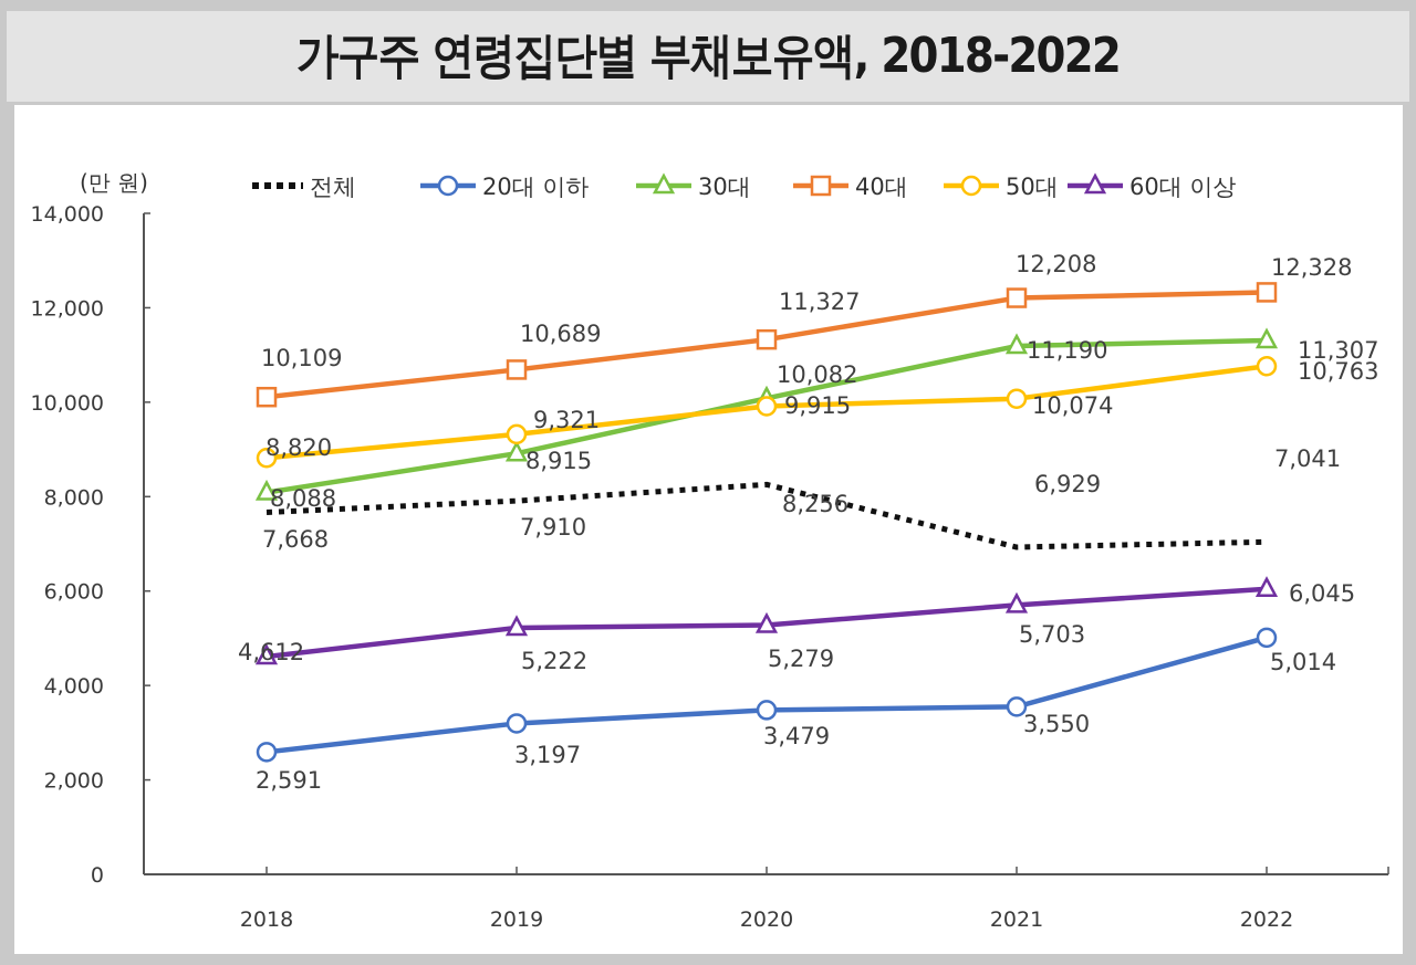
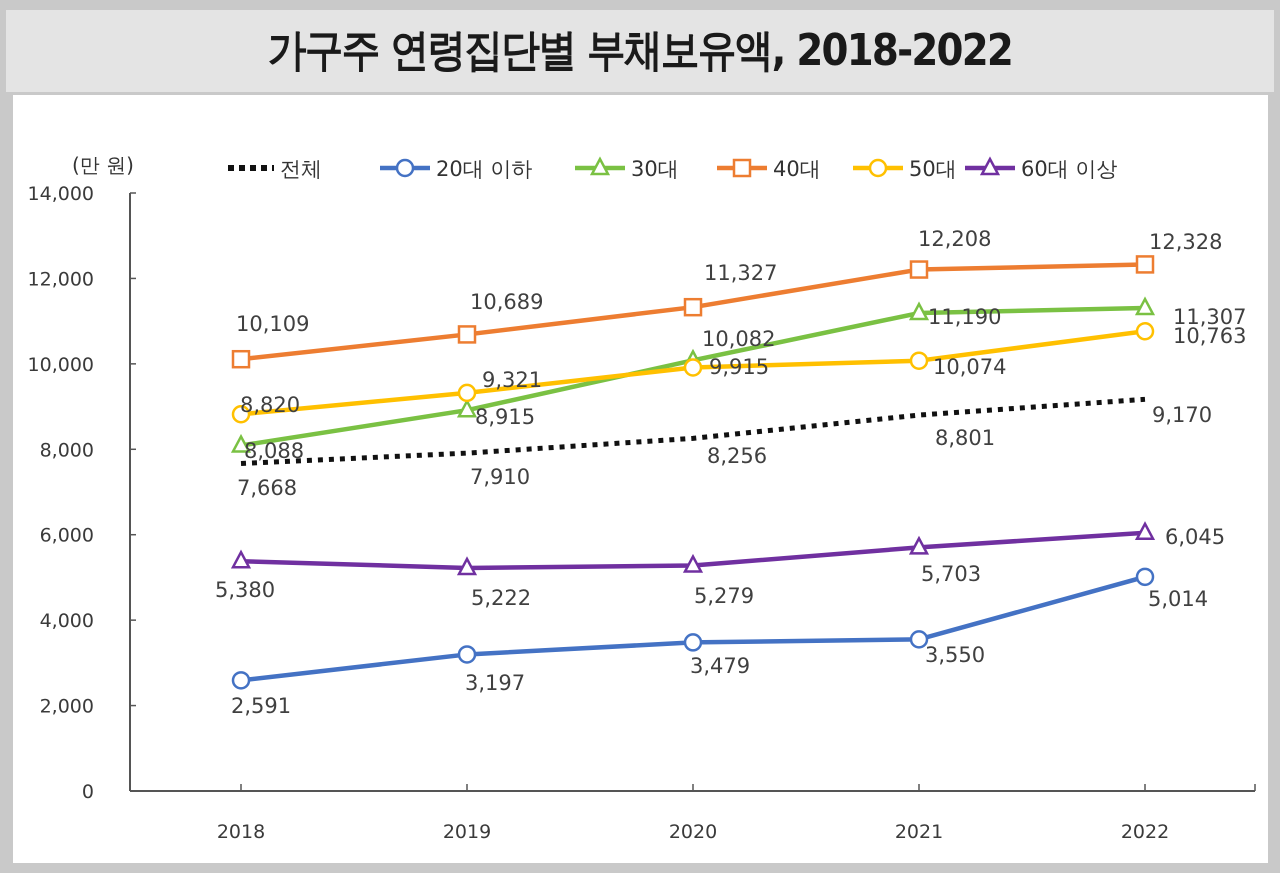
60대 이상/2018: 4,612 -> 5,380
전체/2021: 6,929 -> 8,801
전체/2022: 7,041 -> 9,170
